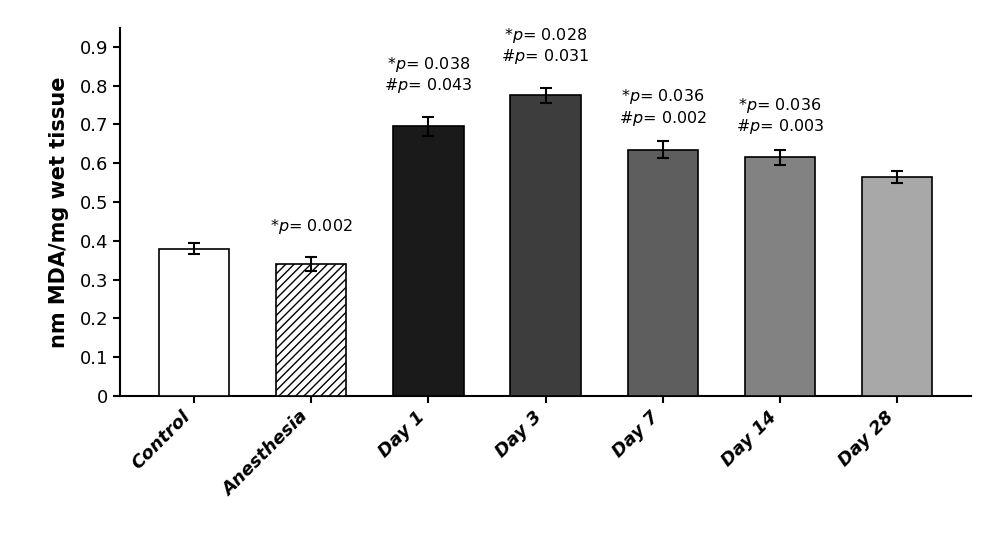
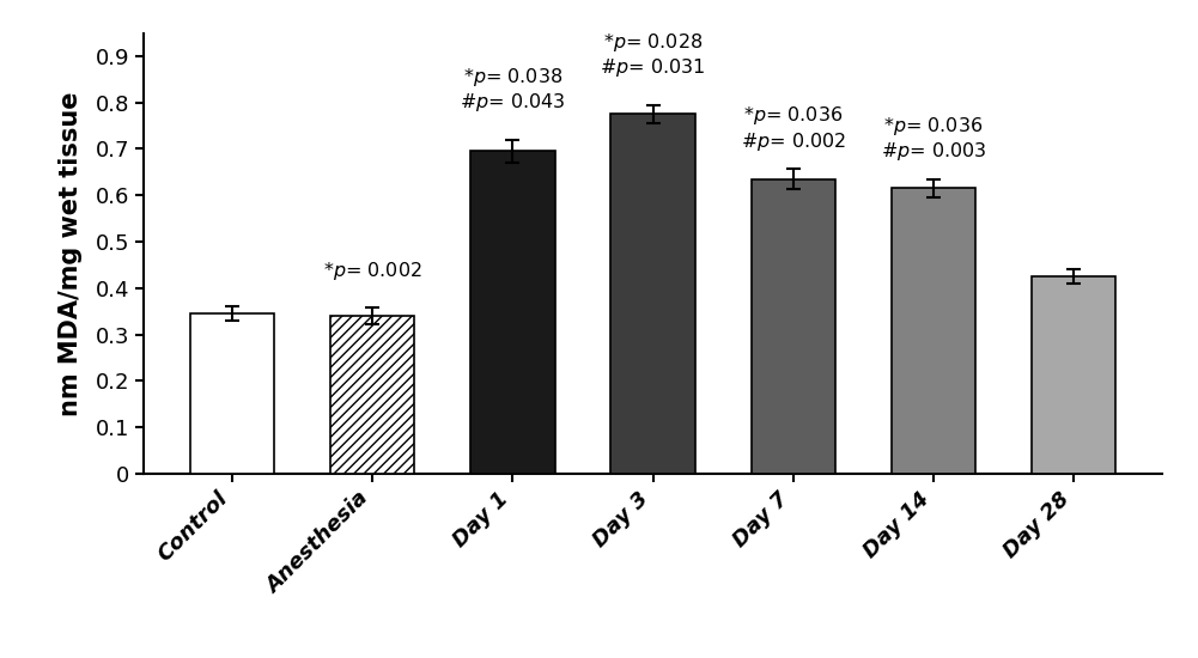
Control: 0.380 -> 0.345
Day 28: 0.565 -> 0.425
